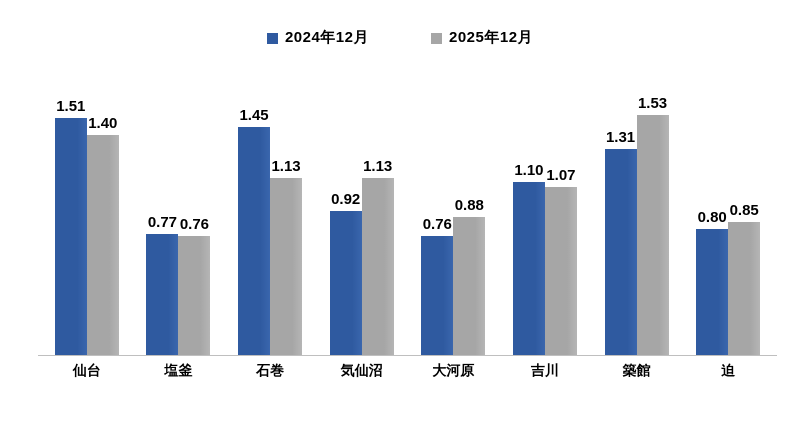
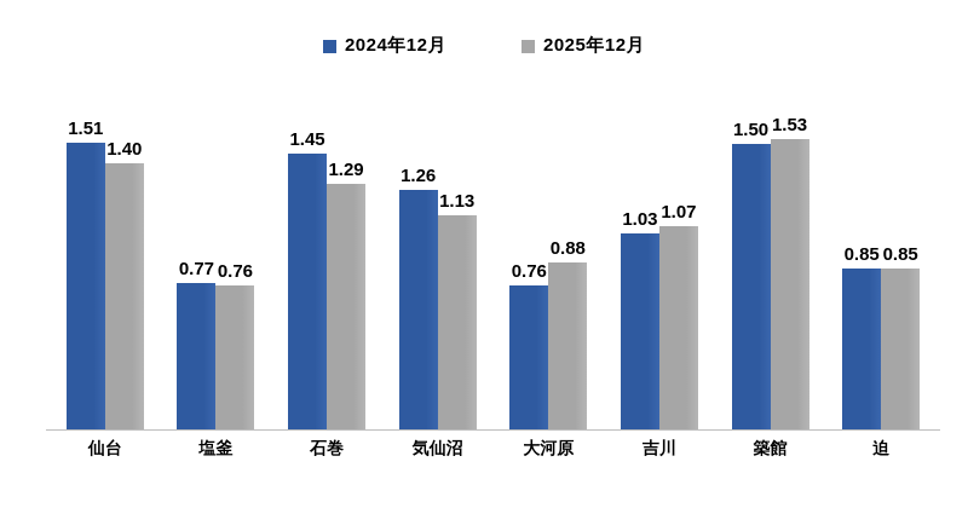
2025年12月/石巻: 1.13 -> 1.29
2024年12月/気仙沼: 0.92 -> 1.26
2024年12月/吉川: 1.10 -> 1.03
2024年12月/築館: 1.31 -> 1.50
2024年12月/迫: 0.80 -> 0.85
